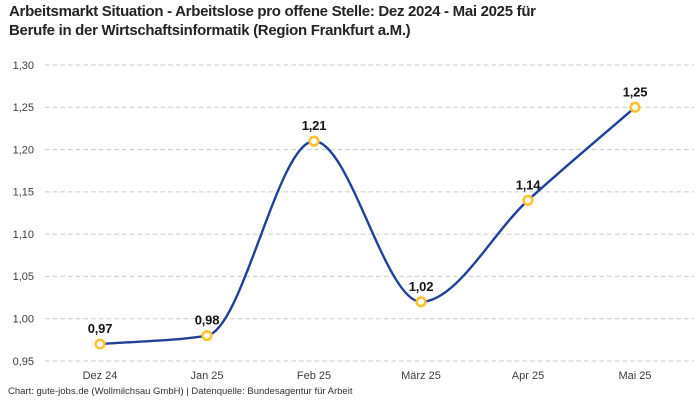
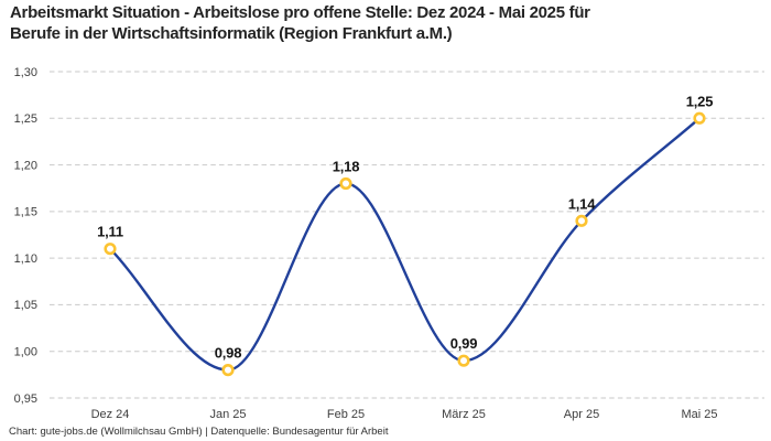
Dez 24: 0,97 -> 1,11
Feb 25: 1,21 -> 1,18
März 25: 1,02 -> 0,99
